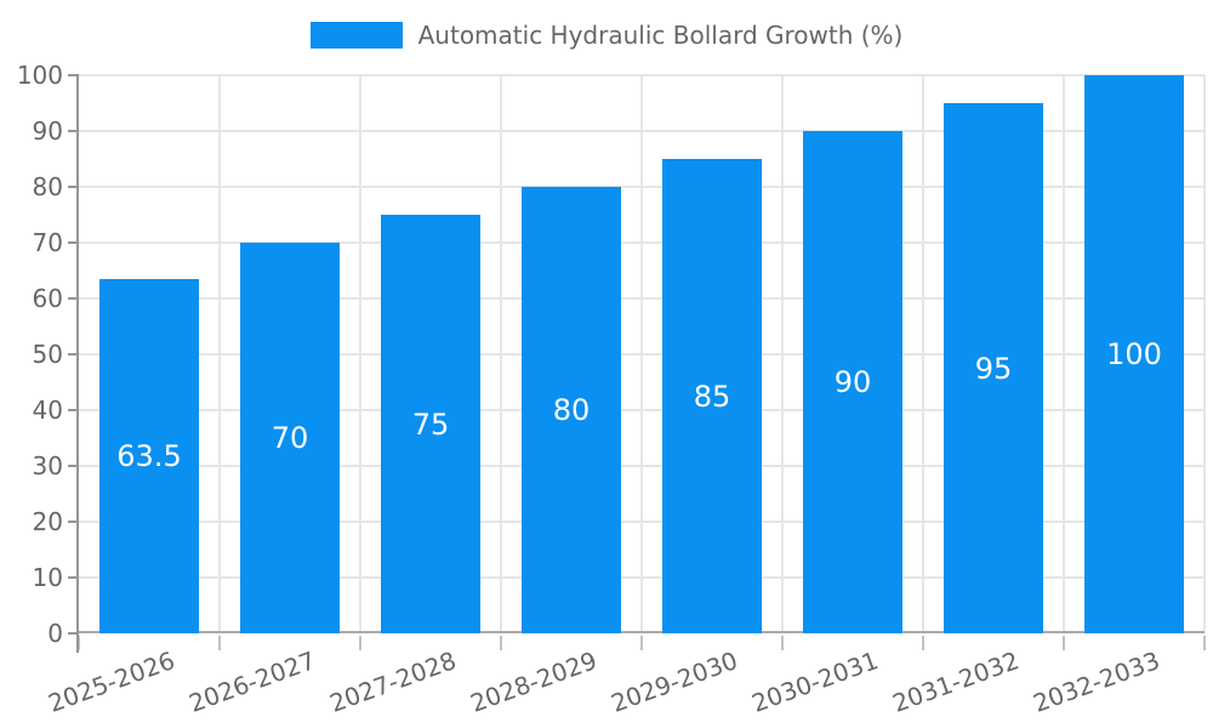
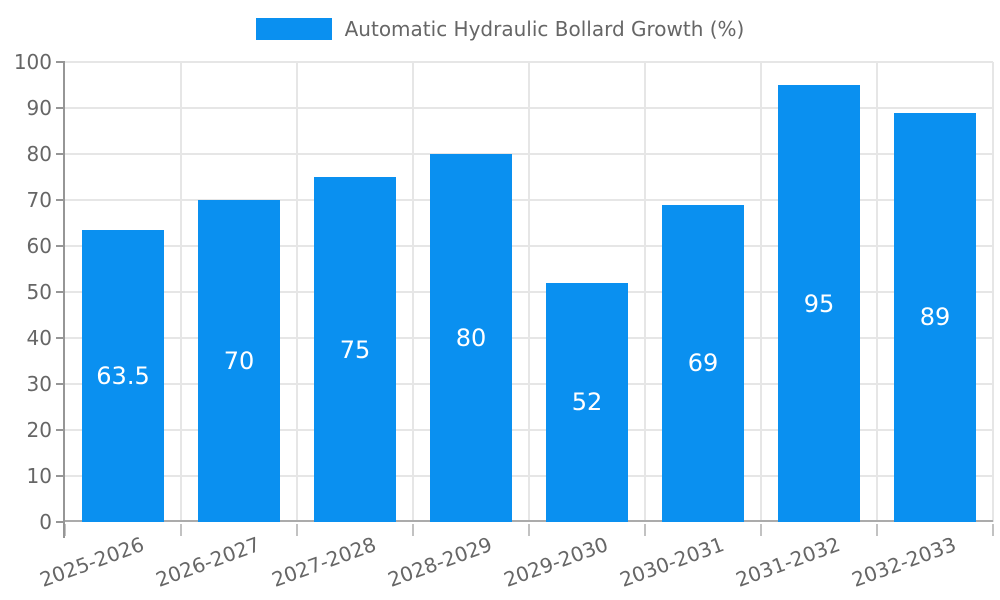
2029-2030: 85 -> 52
2030-2031: 90 -> 69
2032-2033: 100 -> 89
